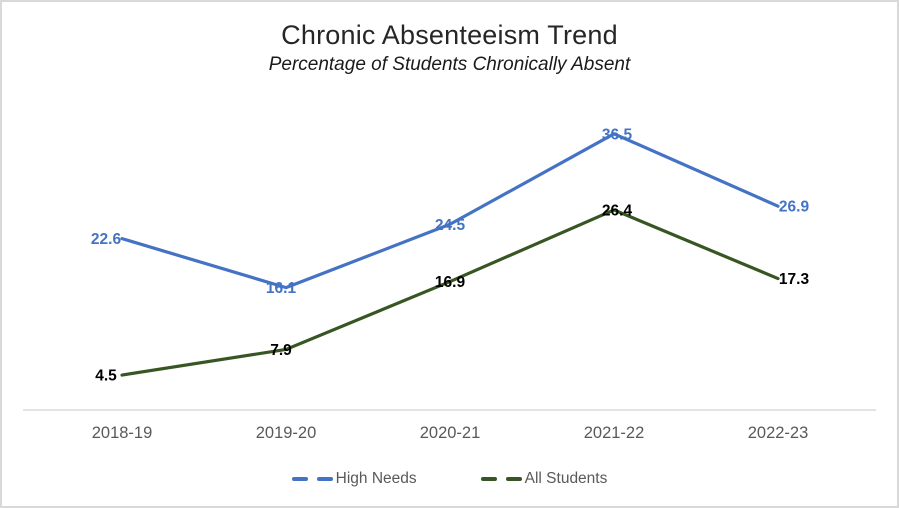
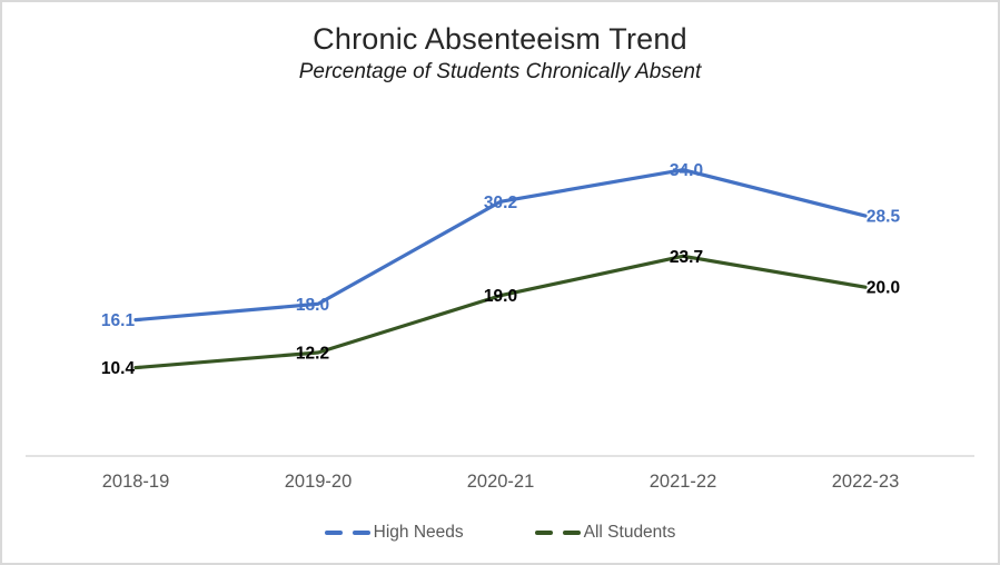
High Needs/2018-19: 22.6 -> 16.1
All Students/2018-19: 4.5 -> 10.4
High Needs/2019-20: 16.1 -> 18.0
All Students/2019-20: 7.9 -> 12.2
High Needs/2020-21: 24.5 -> 30.2
All Students/2020-21: 16.9 -> 19.0
High Needs/2021-22: 36.5 -> 34.0
All Students/2021-22: 26.4 -> 23.7
High Needs/2022-23: 26.9 -> 28.5
All Students/2022-23: 17.3 -> 20.0
